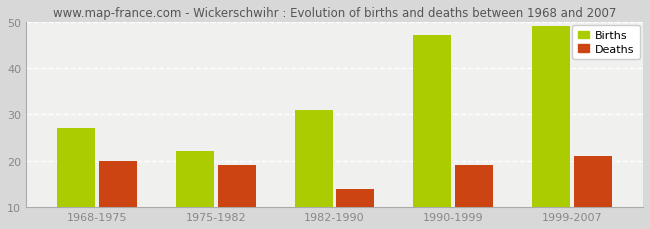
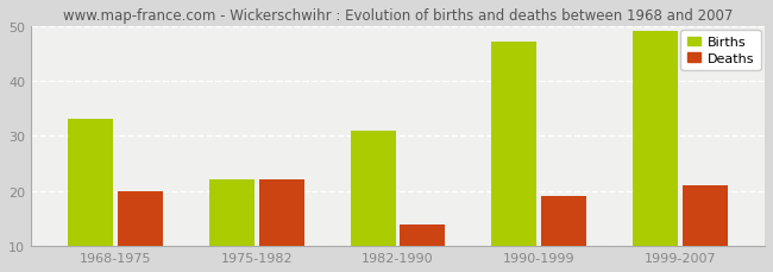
Births/1968-1975: 27 -> 33
Deaths/1975-1982: 19 -> 22
